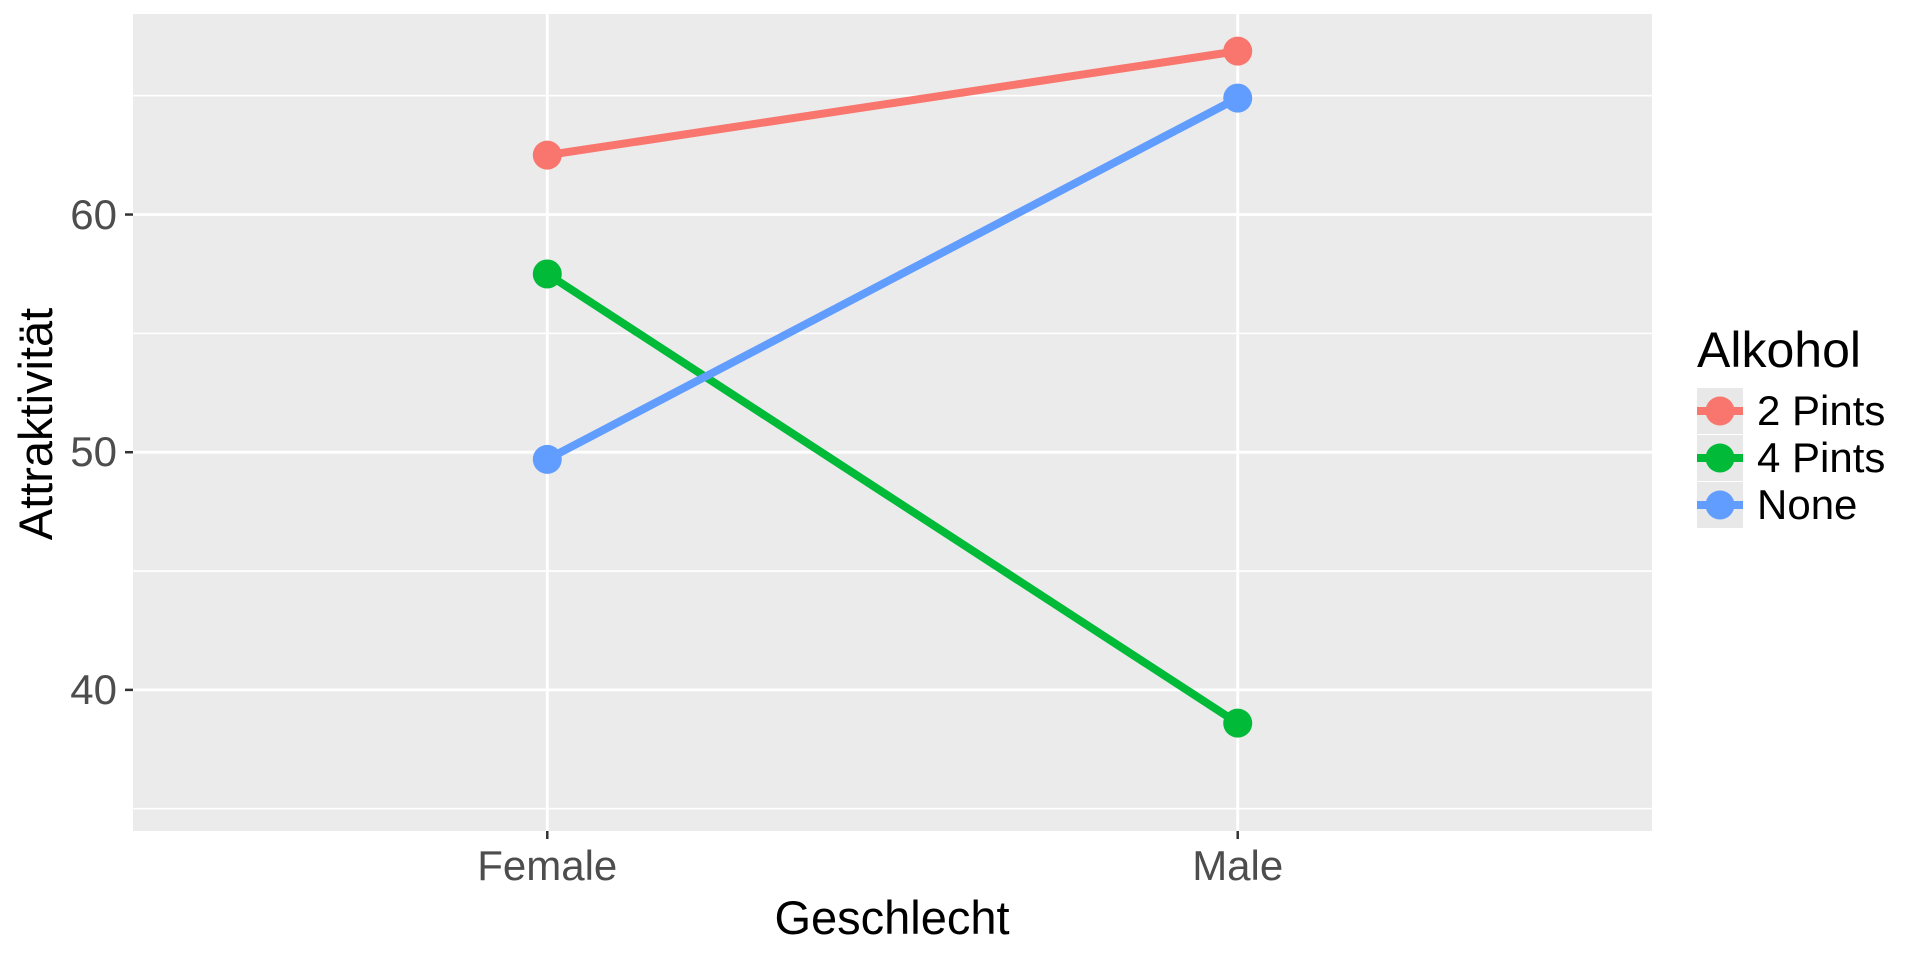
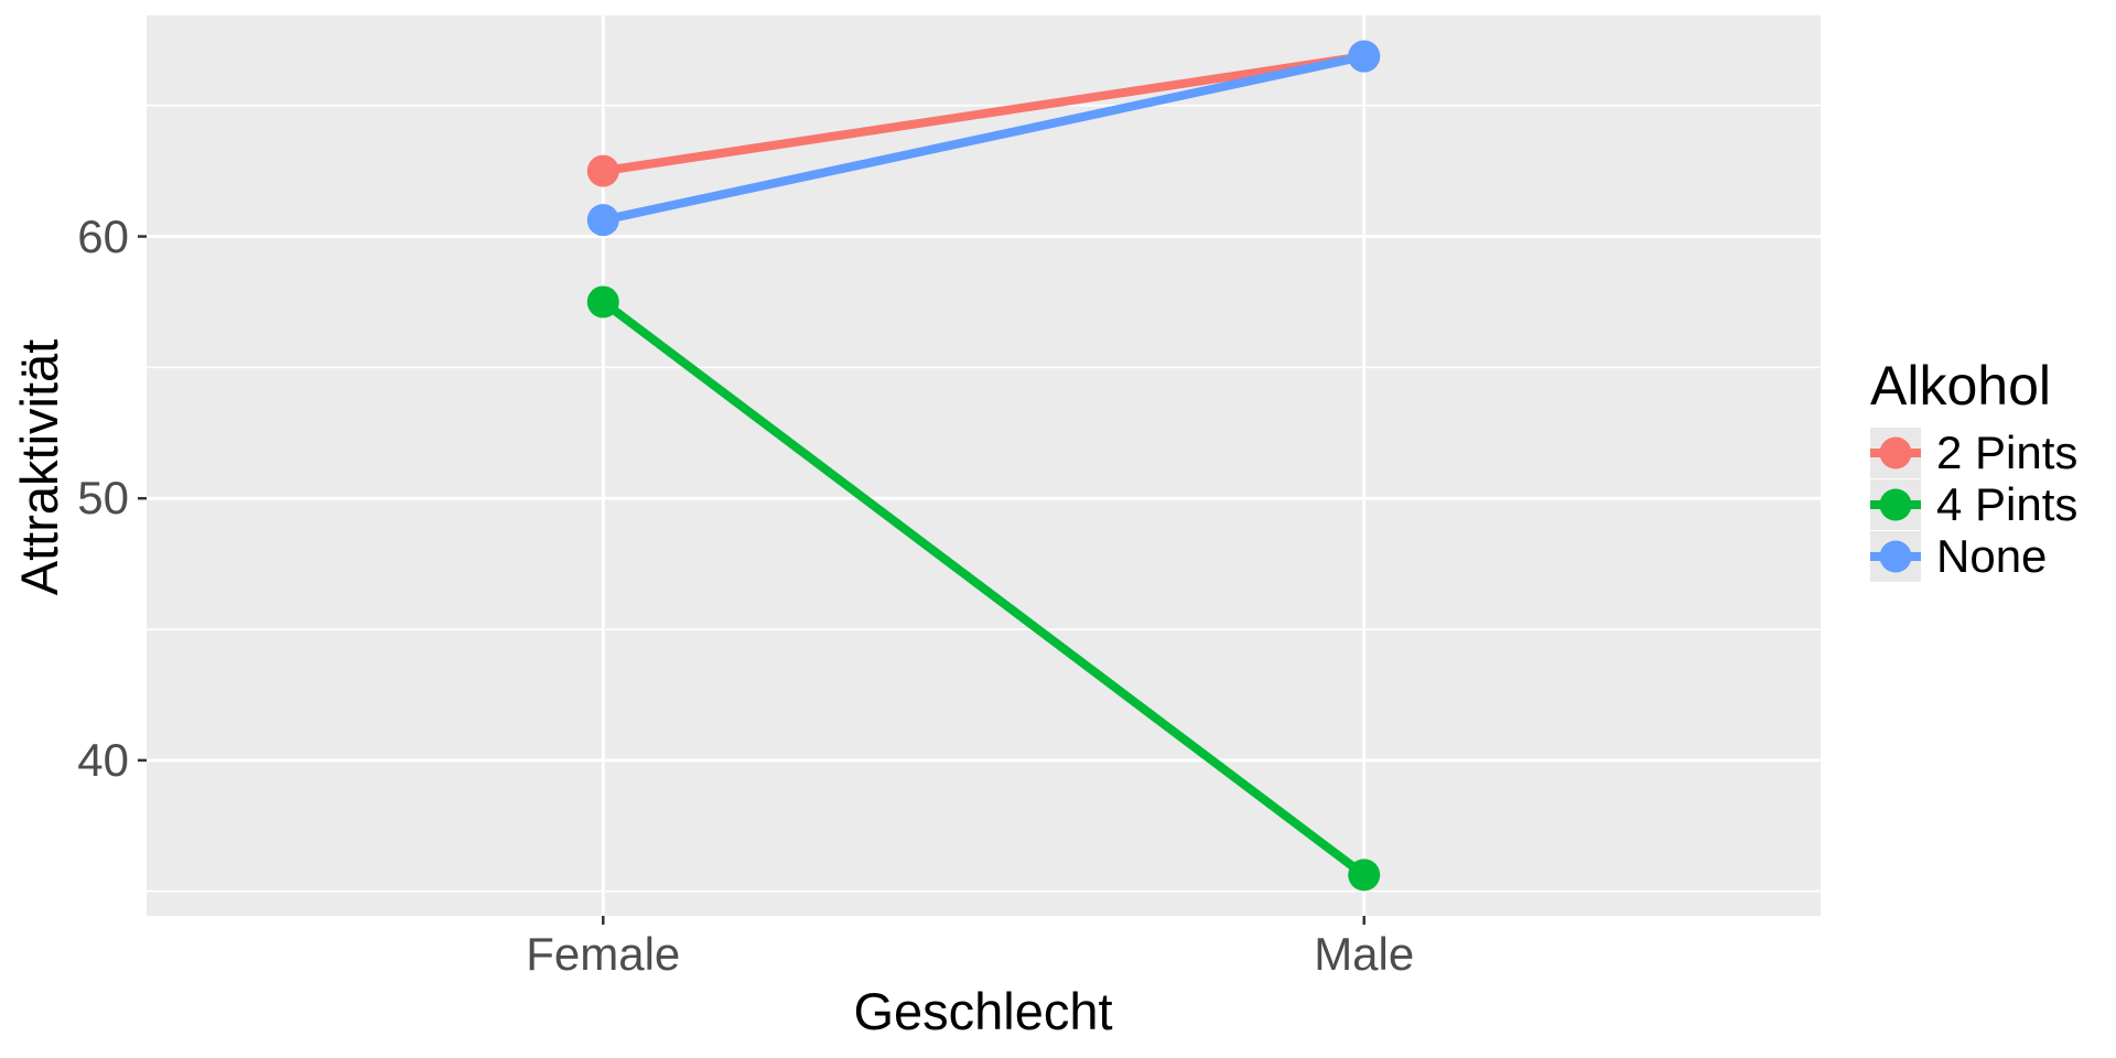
None/Female: 49.7 -> 60.6
4 Pints/Male: 38.6 -> 35.6
None/Male: 64.9 -> 66.9
